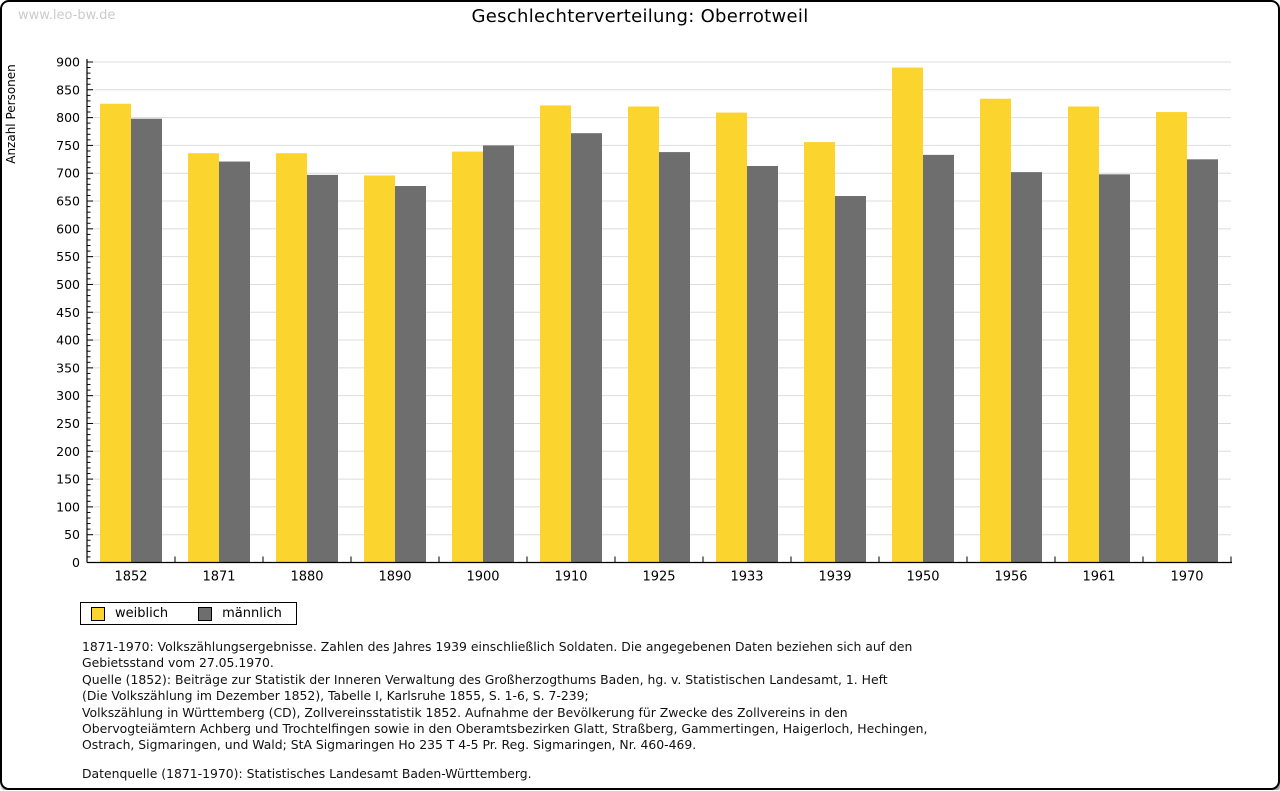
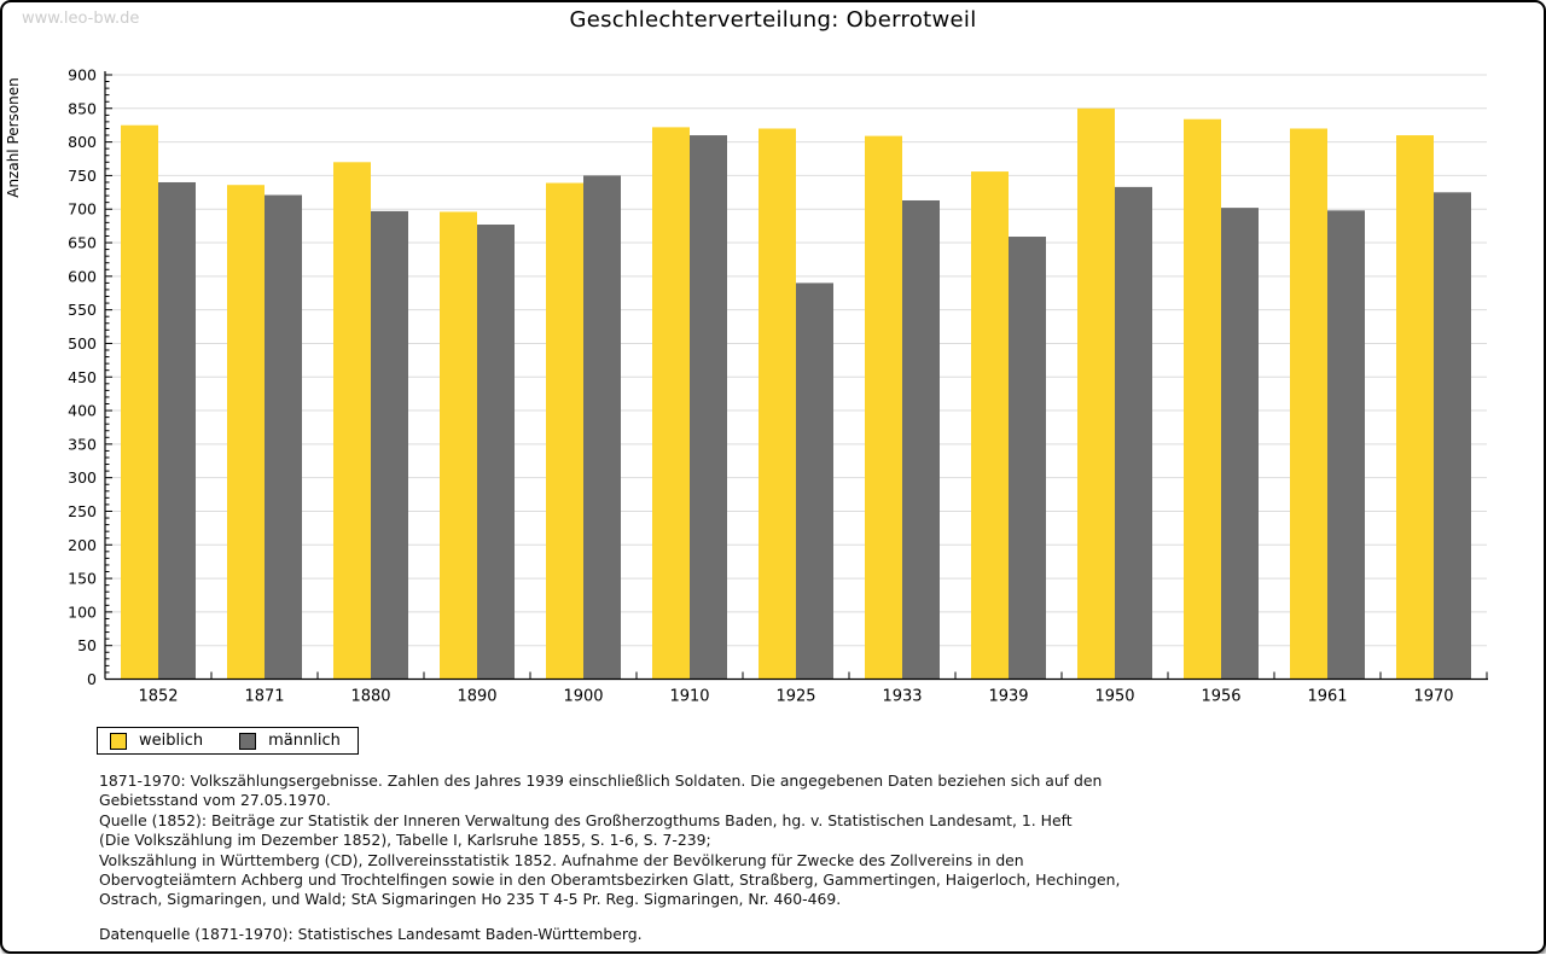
männlich/1852: 800 -> 740
weiblich/1880: 740 -> 770
männlich/1910: 770 -> 810
männlich/1925: 740 -> 590
weiblich/1950: 890 -> 850
